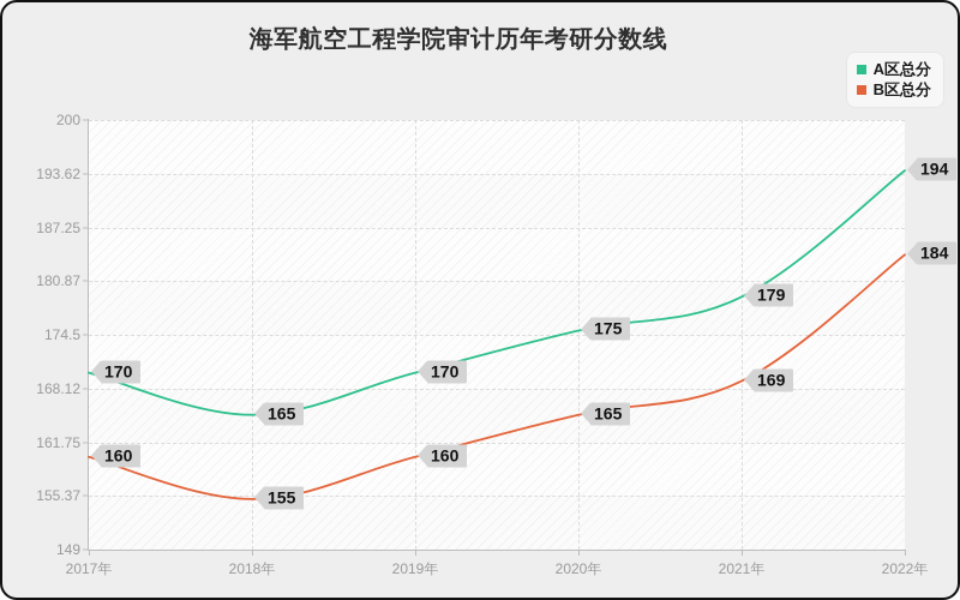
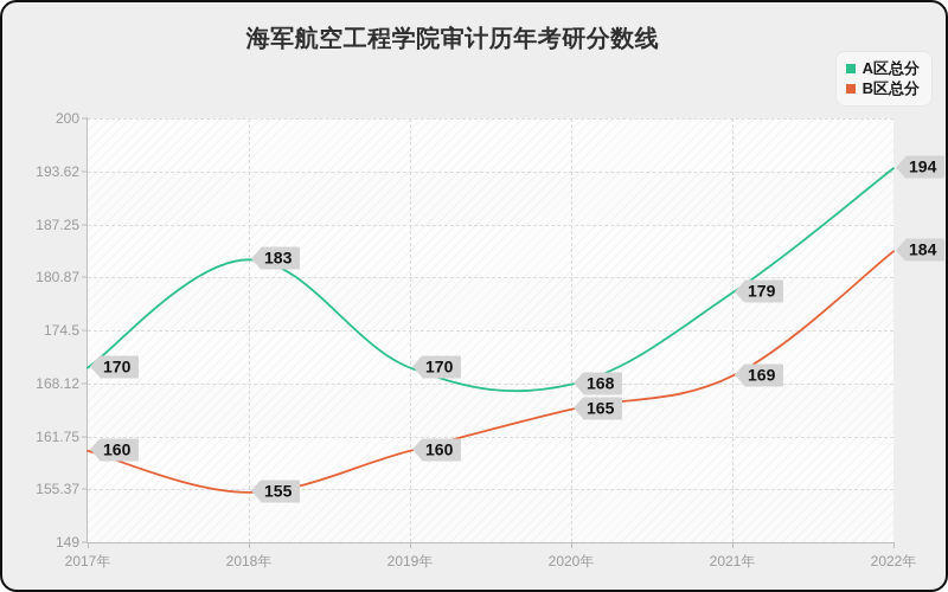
A区总分/2018年: 165 -> 183
A区总分/2020年: 175 -> 168
